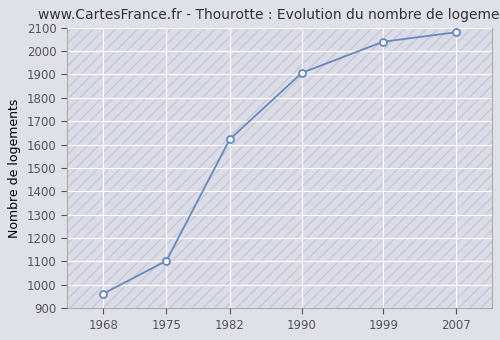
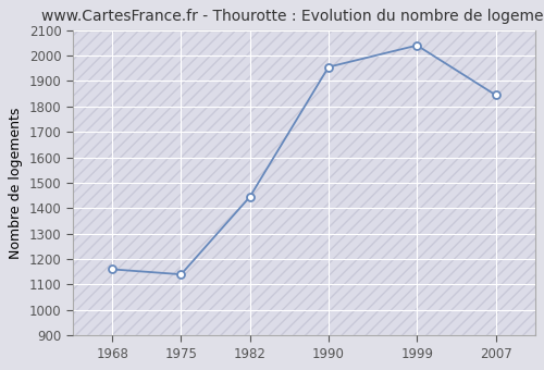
1968: 962 -> 1160
1975: 1103 -> 1140
1982: 1622 -> 1445
1990: 1907 -> 1955
2007: 2080 -> 1845
